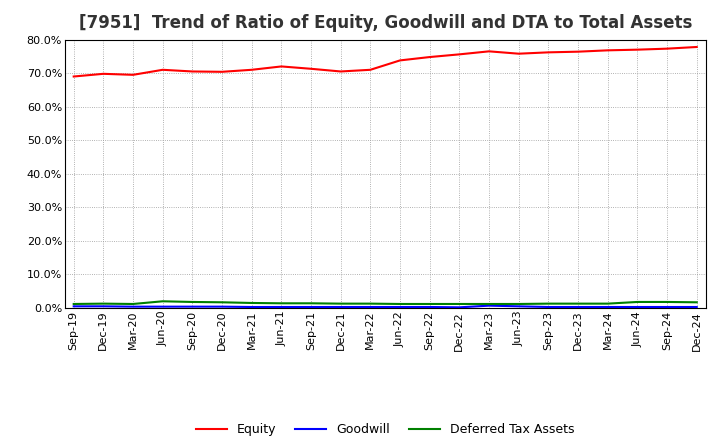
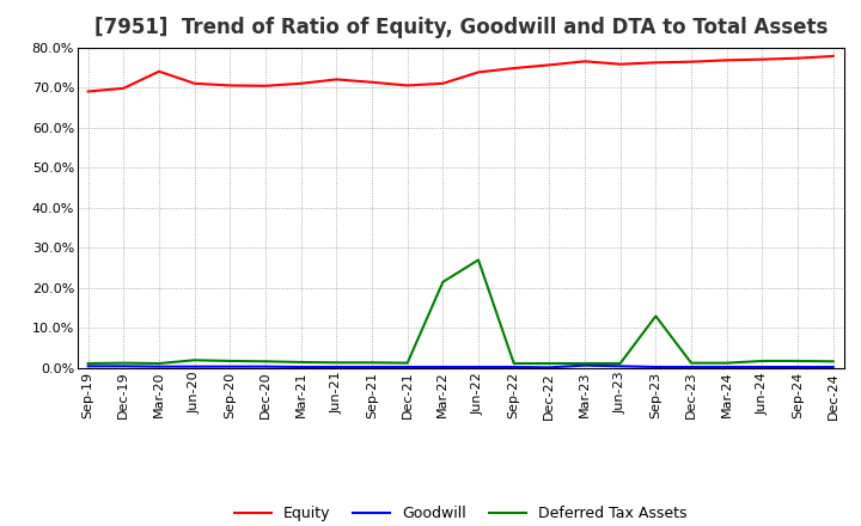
Equity/Mar-20: 69.5% -> 74.0%
Deferred Tax Assets/Mar-22: 1.3% -> 21.5%
Deferred Tax Assets/Jun-22: 1.2% -> 27.0%
Deferred Tax Assets/Sep-23: 1.3% -> 13.0%
